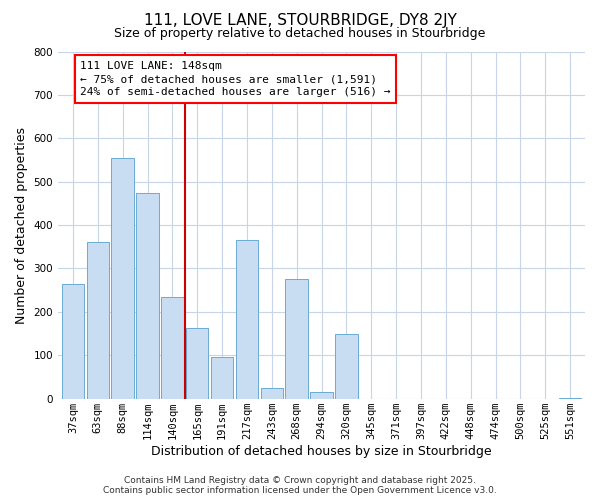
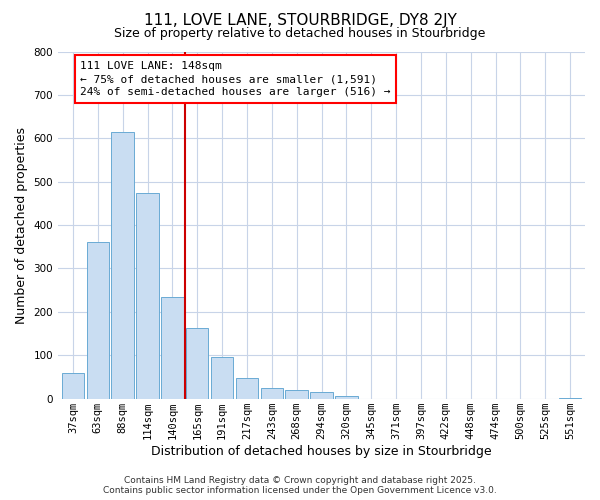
37sqm: 265 -> 60
88sqm: 555 -> 615
217sqm: 365 -> 47
268sqm: 275 -> 20
320sqm: 150 -> 5
